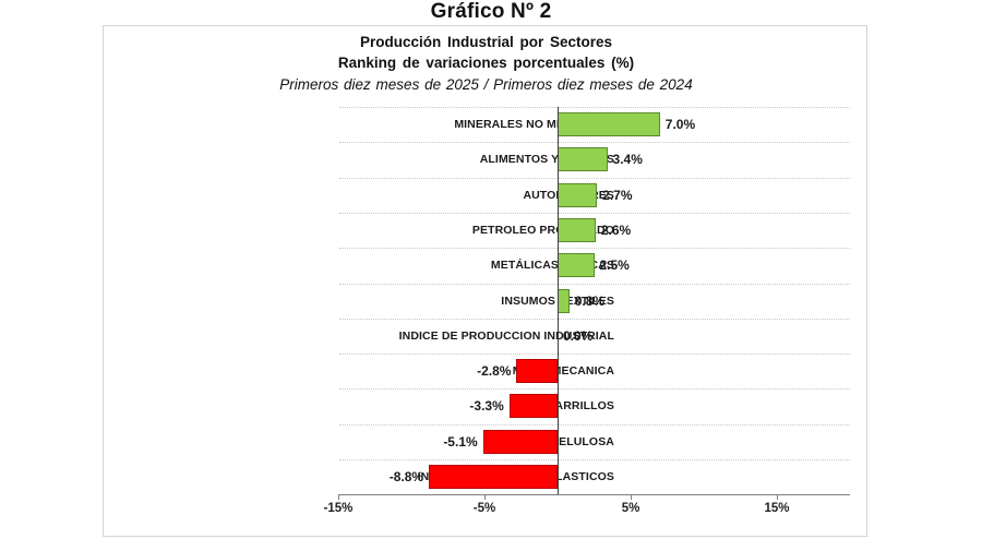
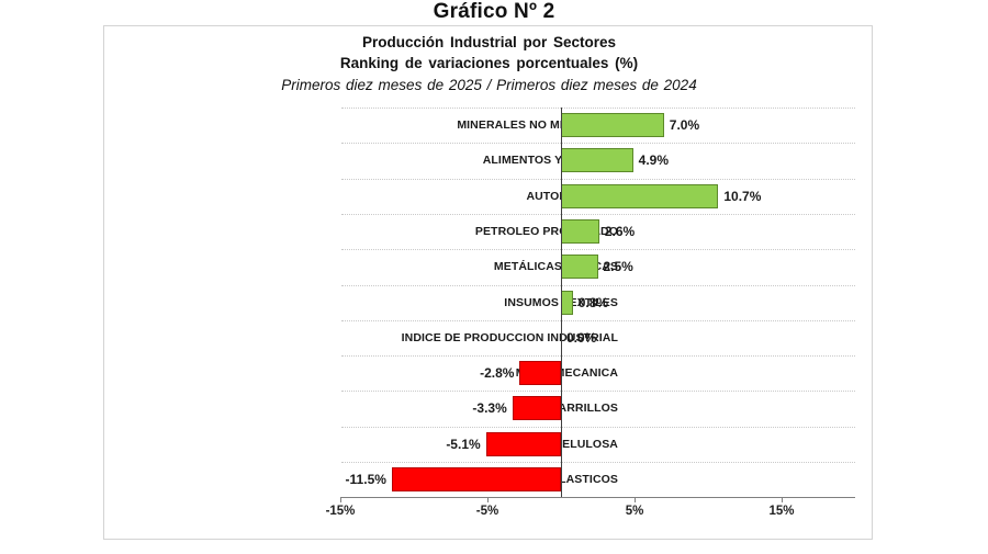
ALIMENTOS Y BEBIDAS: 3.4% -> 4.9%
AUTOMOTORES: 2.7% -> 10.7%
INSUMOS QUIMICOS Y PLASTICOS: -8.8% -> -11.5%
